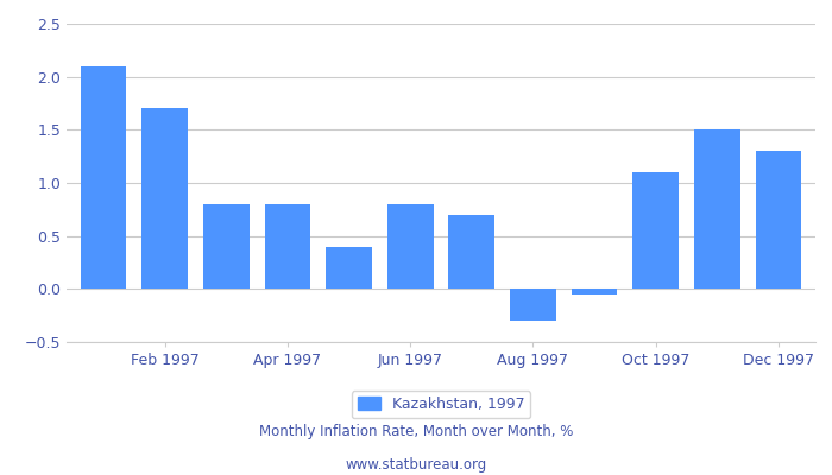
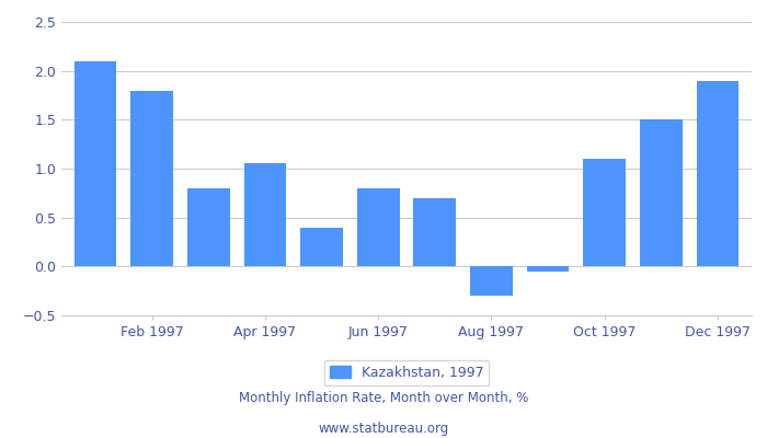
Feb 1997: 1.70 -> 1.80
Apr 1997: 0.80 -> 1.06
Dec 1997: 1.30 -> 1.90
